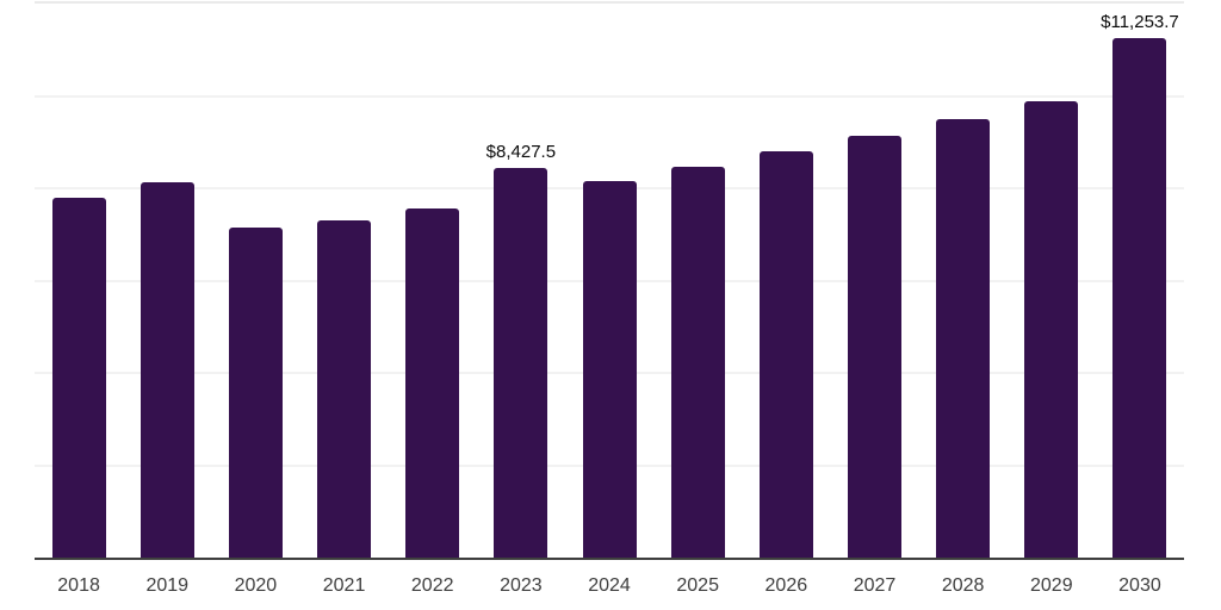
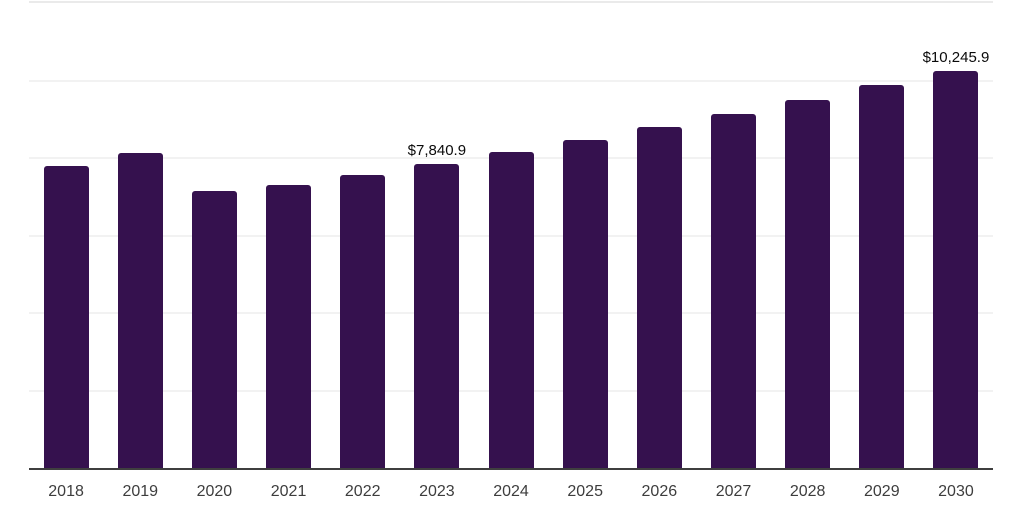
2023: $8,427.5 -> $7,840.9
2030: $11,253.7 -> $10,245.9
